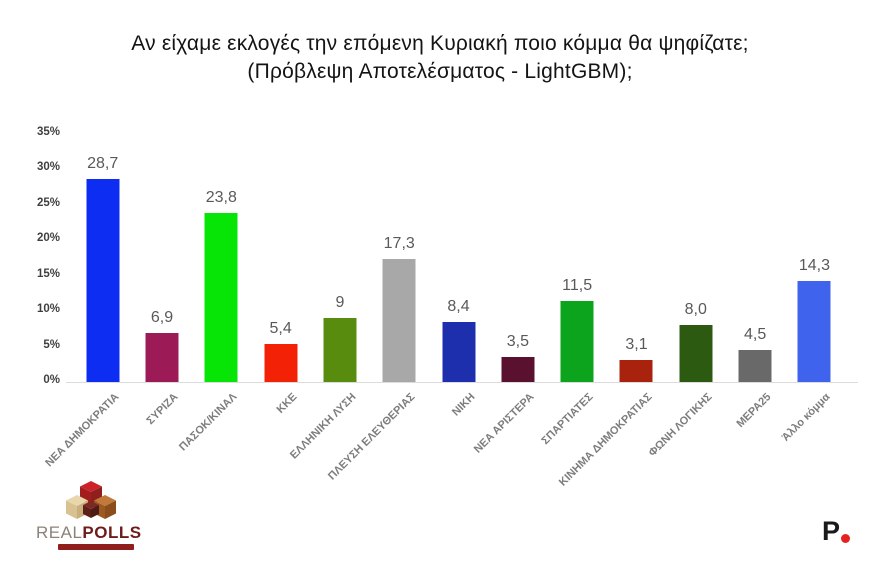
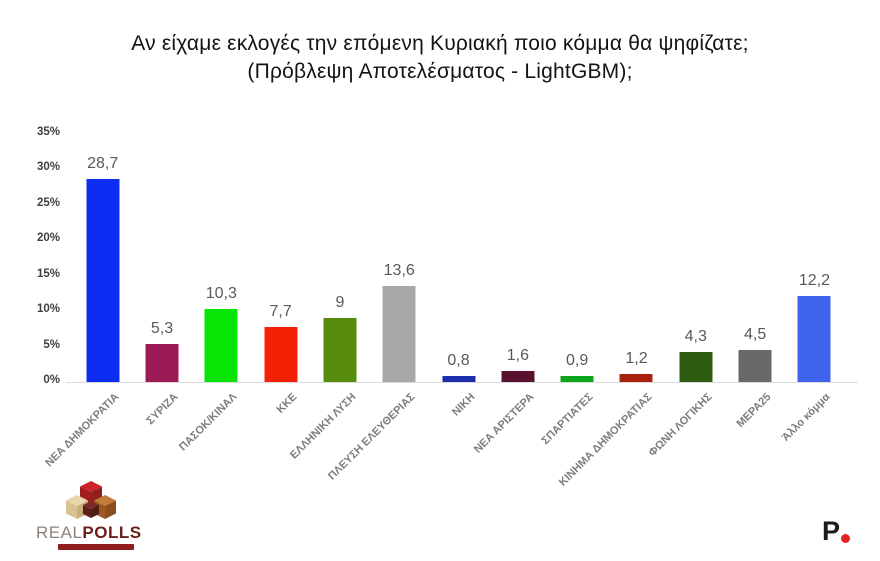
ΣΥΡΙΖΑ: 6,9 -> 5,3
ΠΑΣΟΚ/ΚΙΝΑΛ: 23,8 -> 10,3
ΚΚΕ: 5,4 -> 7,7
ΠΛΕΥΣΗ ΕΛΕΥΘΕΡΙΑΣ: 17,3 -> 13,6
ΝΙΚΗ: 8,4 -> 0,8
ΝΕΑ ΑΡΙΣΤΕΡΑ: 3,5 -> 1,6
ΣΠΑΡΤΙΑΤΕΣ: 11,5 -> 0,9
ΚΙΝΗΜΑ ΔΗΜΟΚΡΑΤΙΑΣ: 3,1 -> 1,2
ΦΩΝΗ ΛΟΓΙΚΗΣ: 8,0 -> 4,3
Άλλο κόμμα: 14,3 -> 12,2
